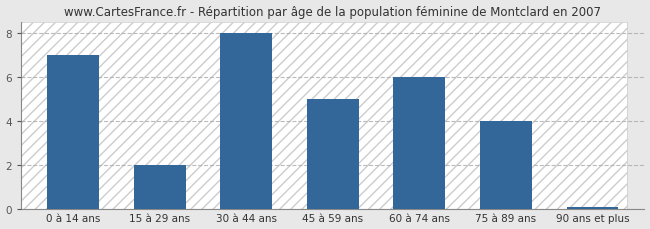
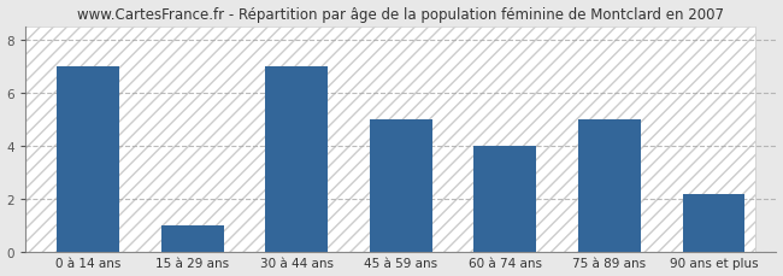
15 à 29 ans: 2.0 -> 1.0
30 à 44 ans: 8.0 -> 7.0
60 à 74 ans: 6.0 -> 4.0
75 à 89 ans: 4.0 -> 5.0
90 ans et plus: 0.1 -> 2.2
